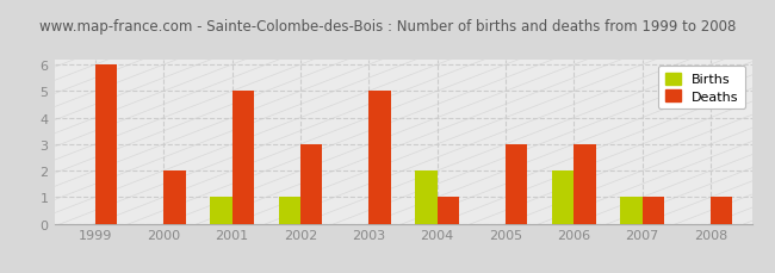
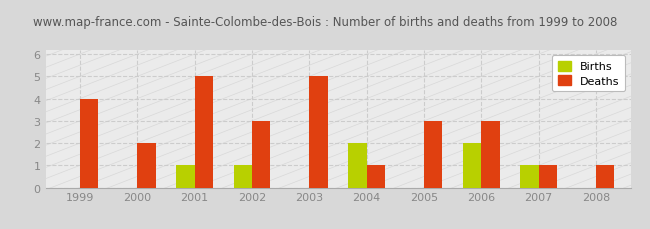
Deaths/1999: 6 -> 4
